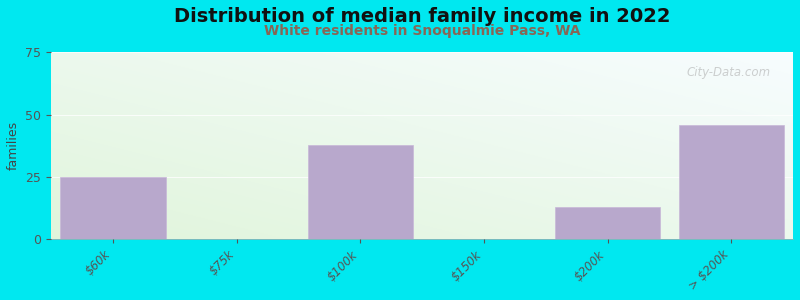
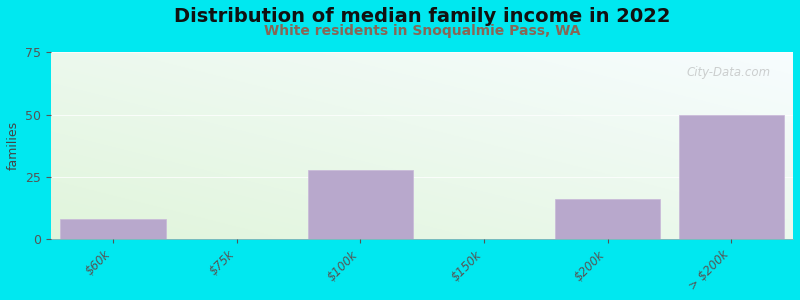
$60k: 25 -> 8
$100k: 38 -> 28
$200k: 13 -> 16
> $200k: 46 -> 50
